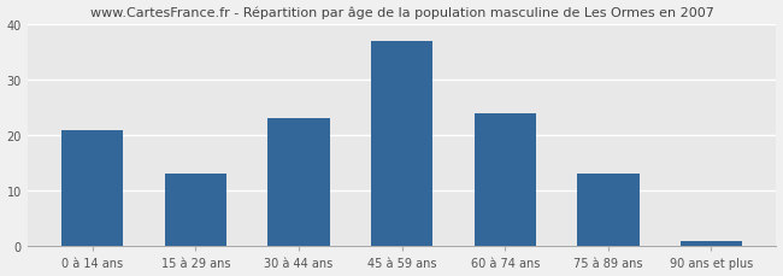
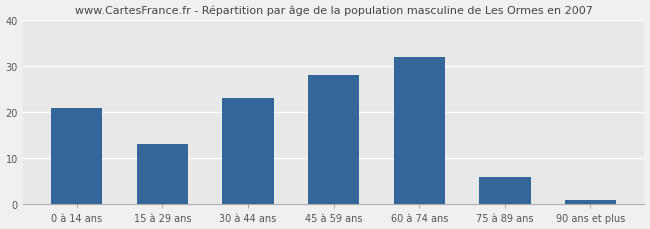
45 à 59 ans: 37 -> 28
60 à 74 ans: 24 -> 32
75 à 89 ans: 13 -> 6
